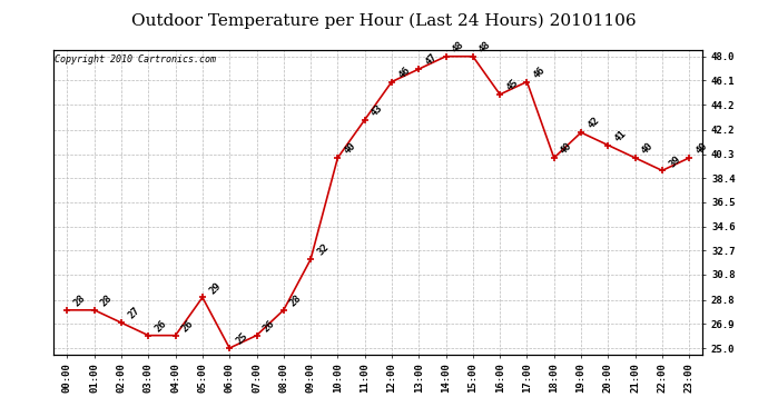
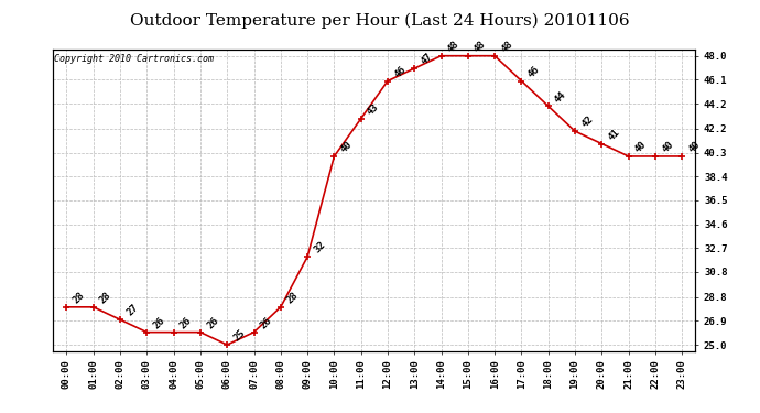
05:00: 29 -> 26
16:00: 45 -> 48
18:00: 40 -> 44
22:00: 39 -> 40
